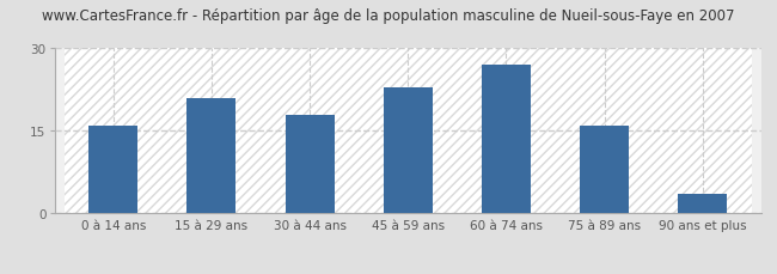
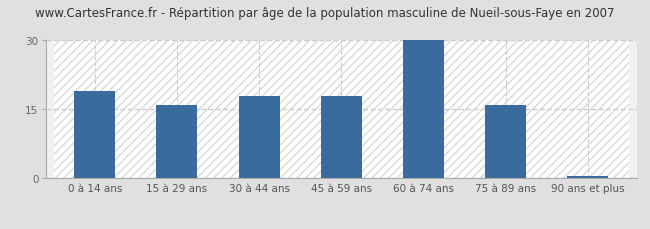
0 à 14 ans: 16.0 -> 19.0
15 à 29 ans: 21.0 -> 16.0
45 à 59 ans: 23.0 -> 18.0
60 à 74 ans: 27.0 -> 30.0
90 ans et plus: 3.5 -> 0.5
